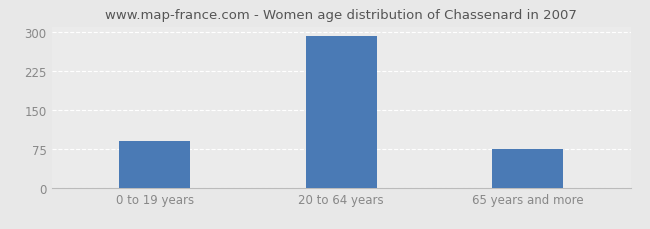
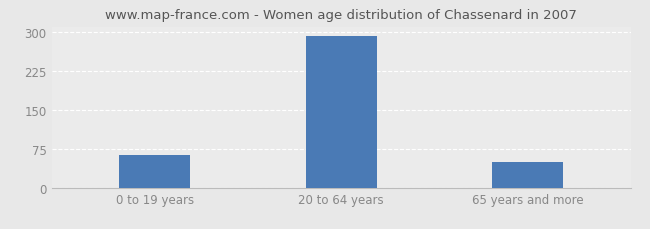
0 to 19 years: 90 -> 62
65 years and more: 75 -> 50
